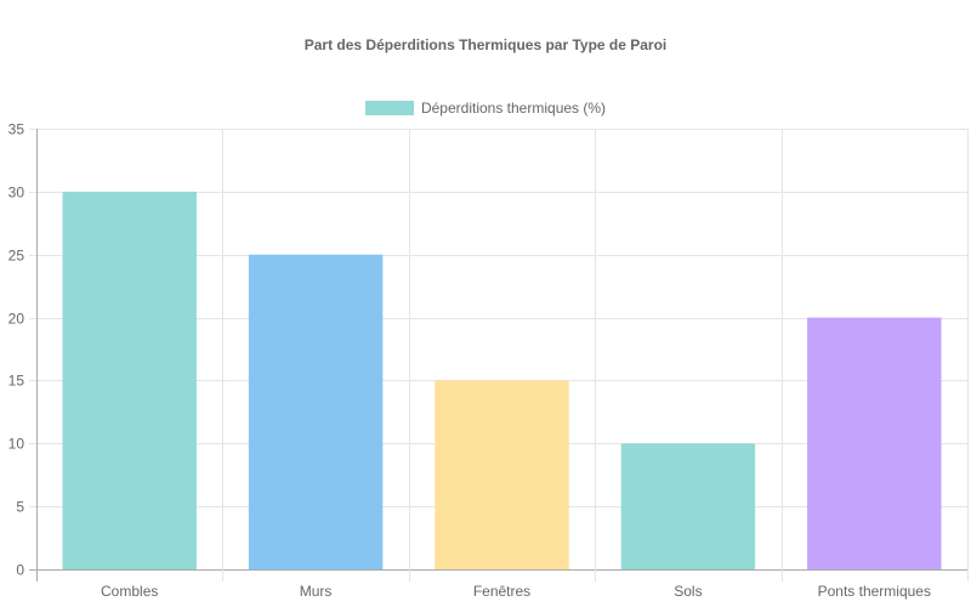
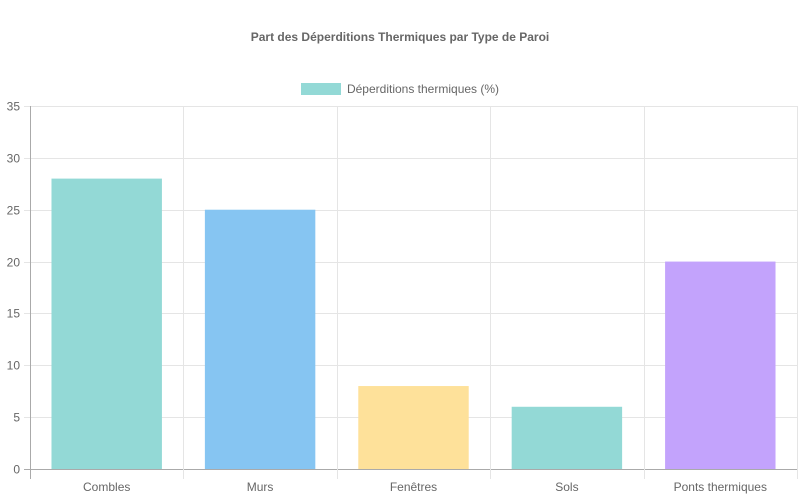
Combles: 30 -> 28
Fenêtres: 15 -> 8
Sols: 10 -> 6
